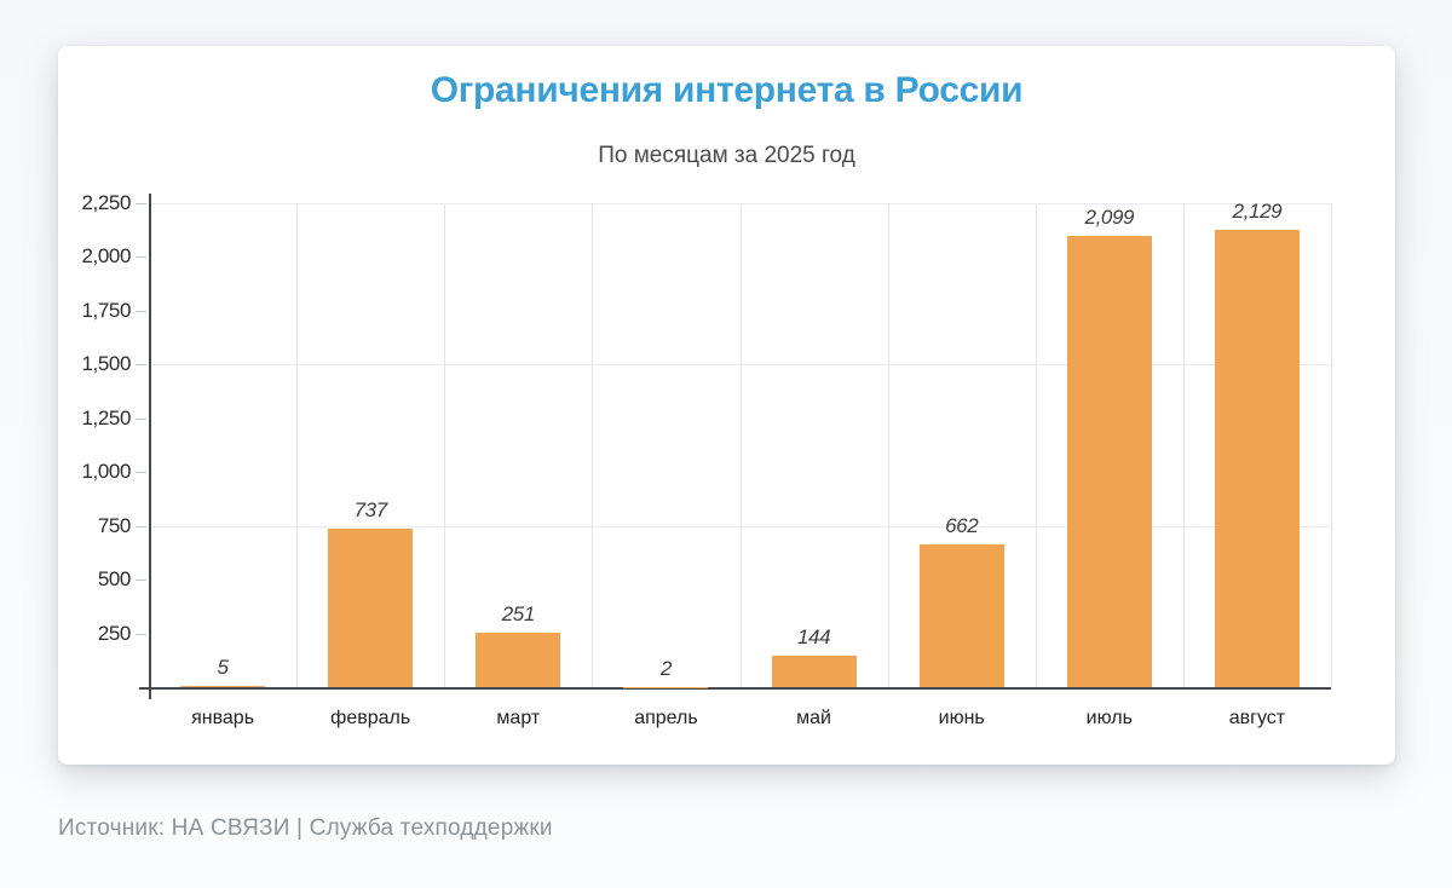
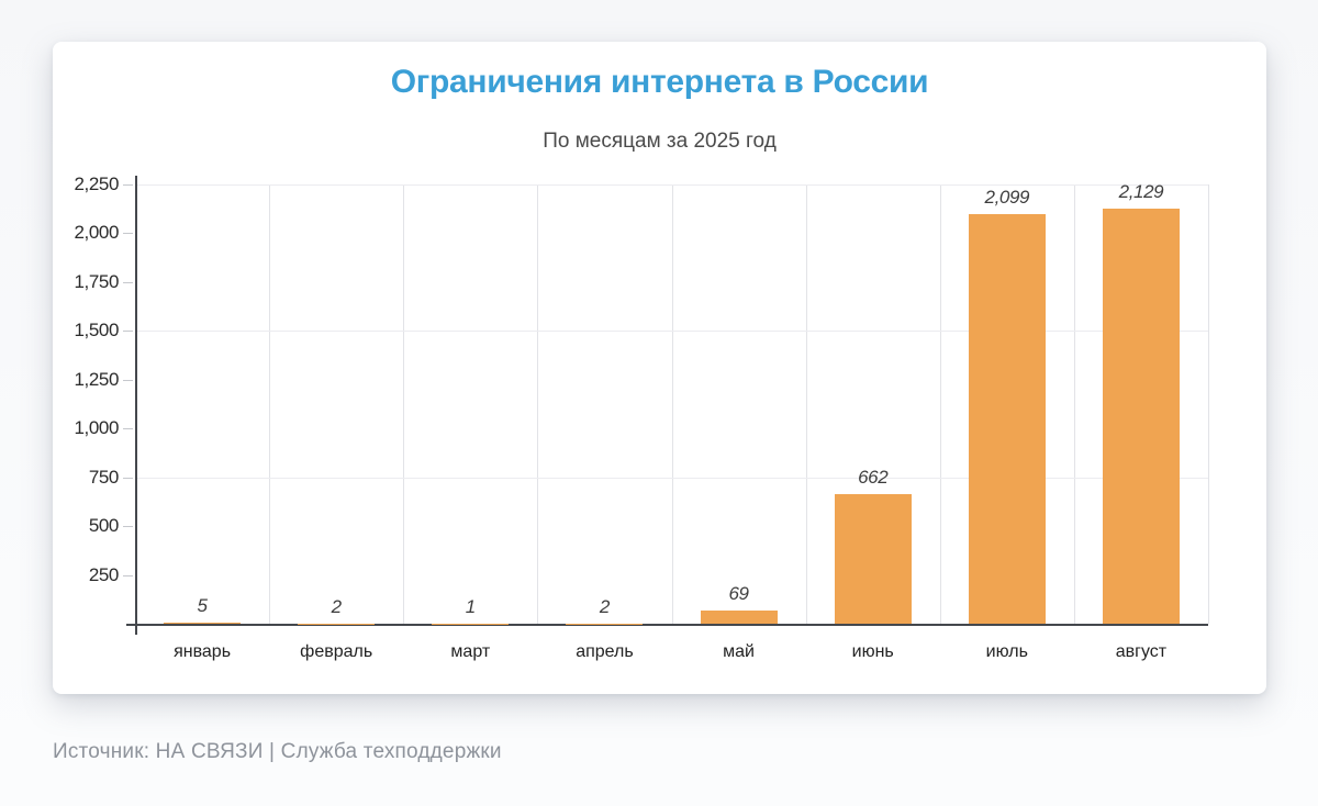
февраль: 737 -> 2
март: 251 -> 1
май: 144 -> 69
